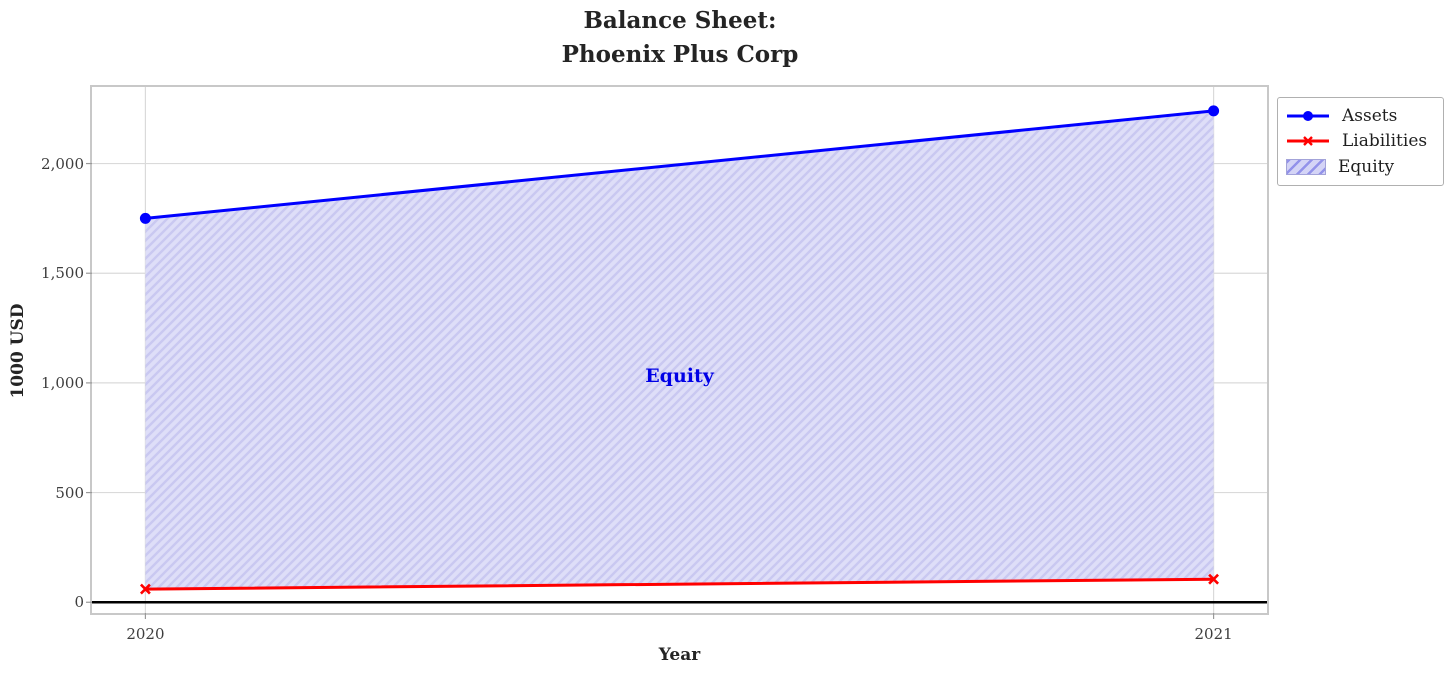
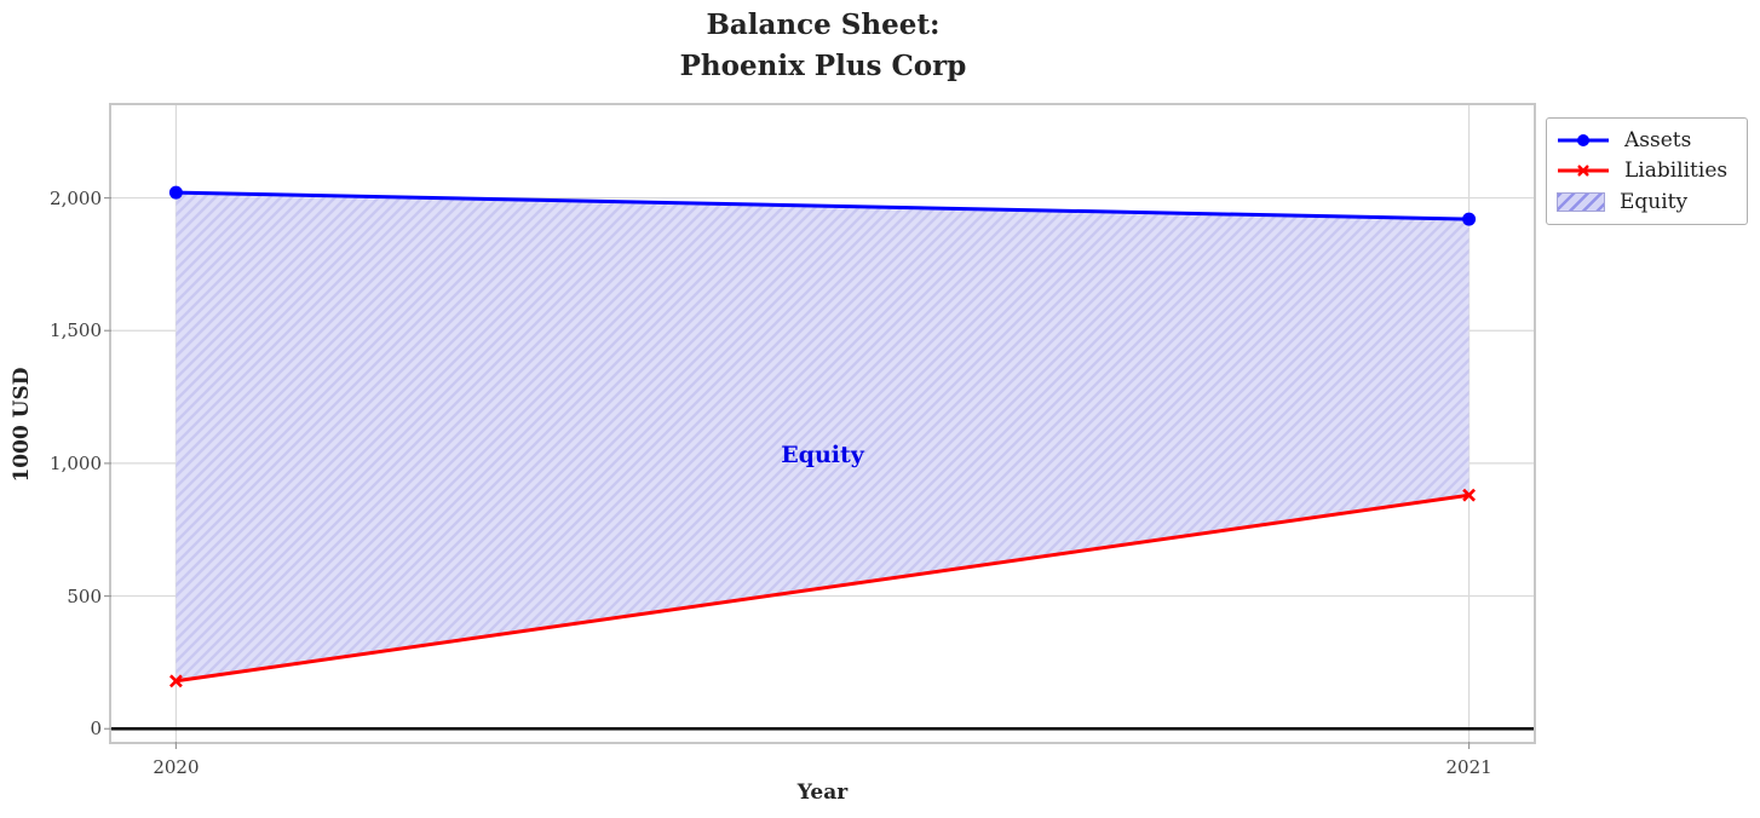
Assets/2020: 1750 -> 2020
Liabilities/2020: 60 -> 180
Assets/2021: 2240 -> 1920
Liabilities/2021: 100 -> 880
